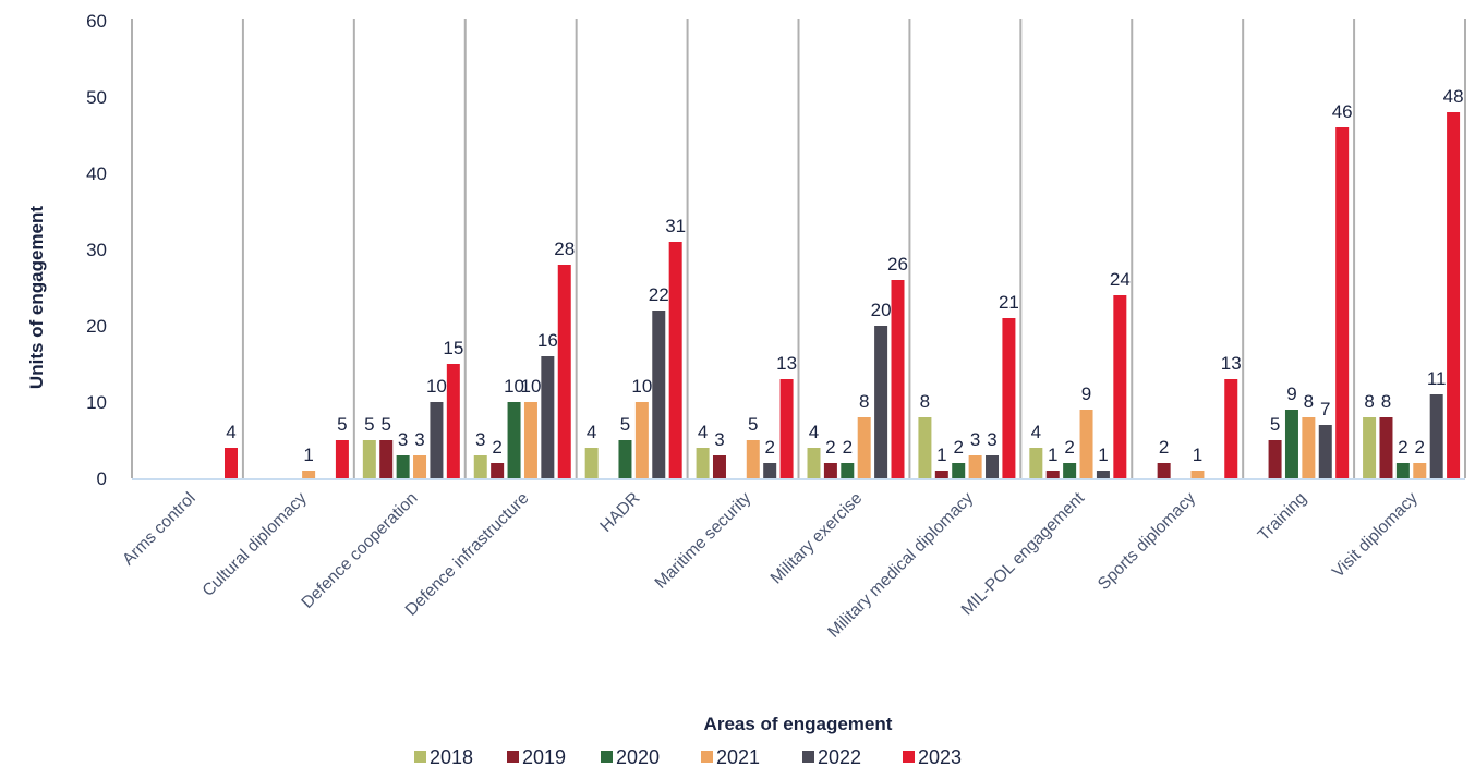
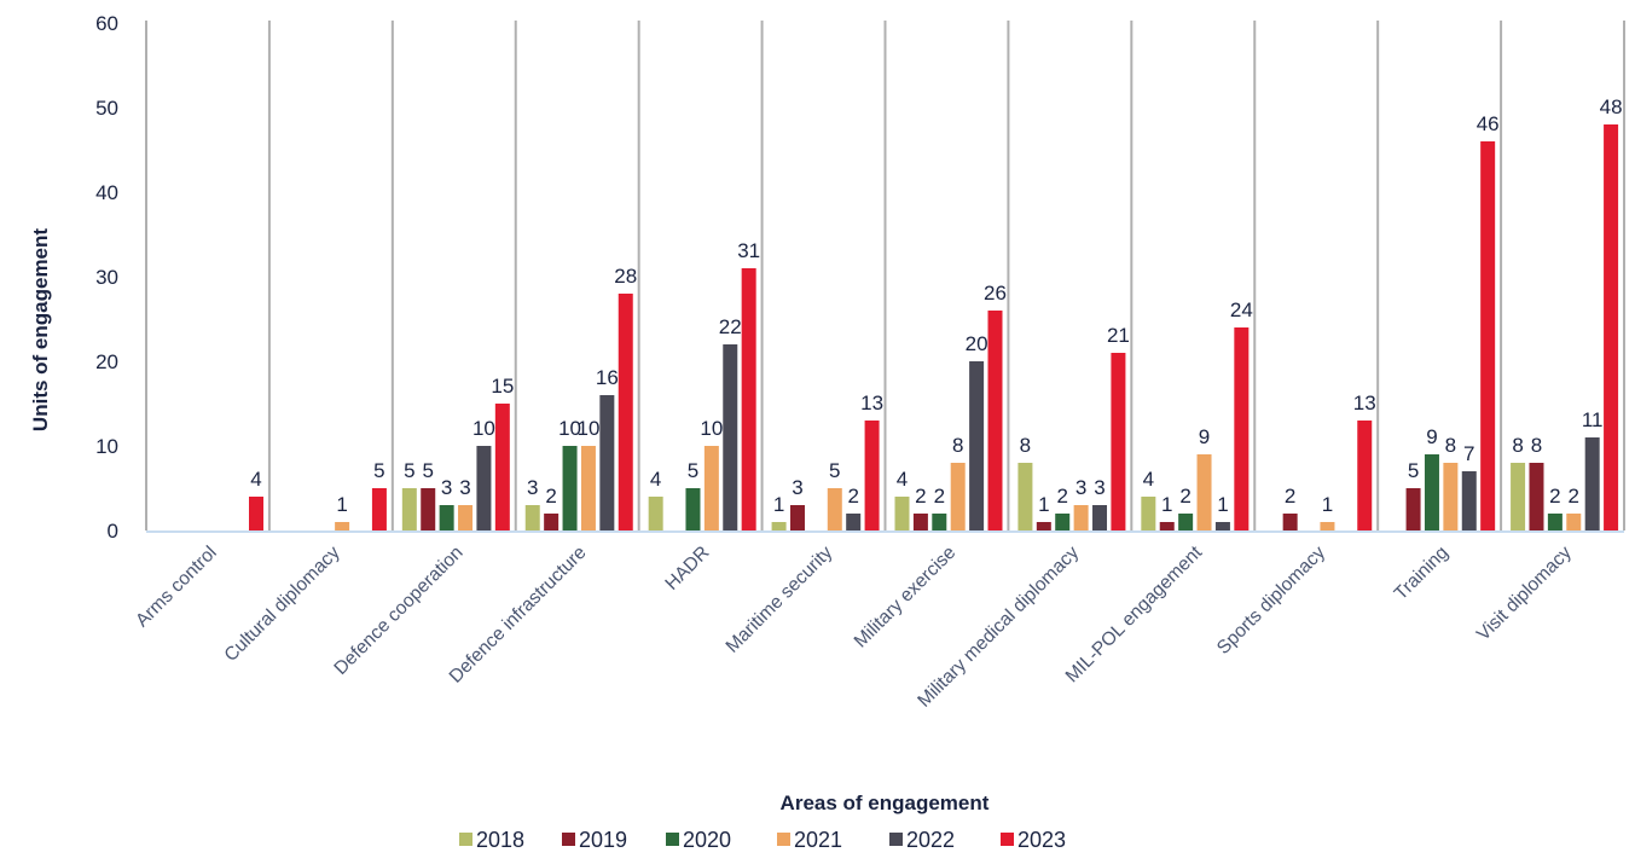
2018/Maritime security: 4 -> 1
